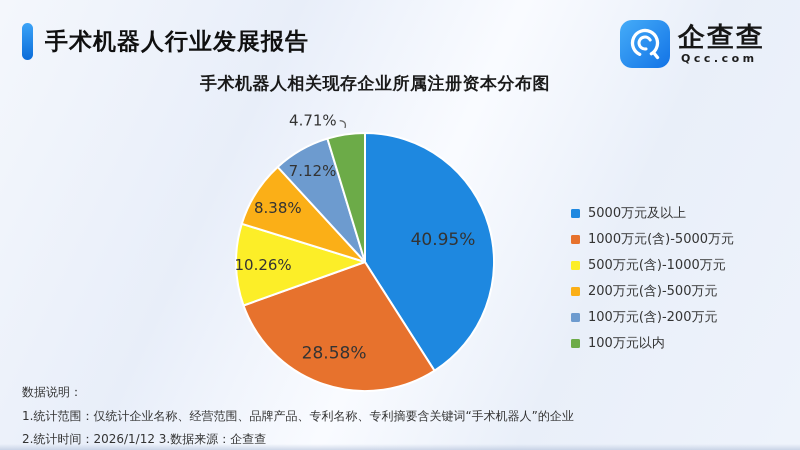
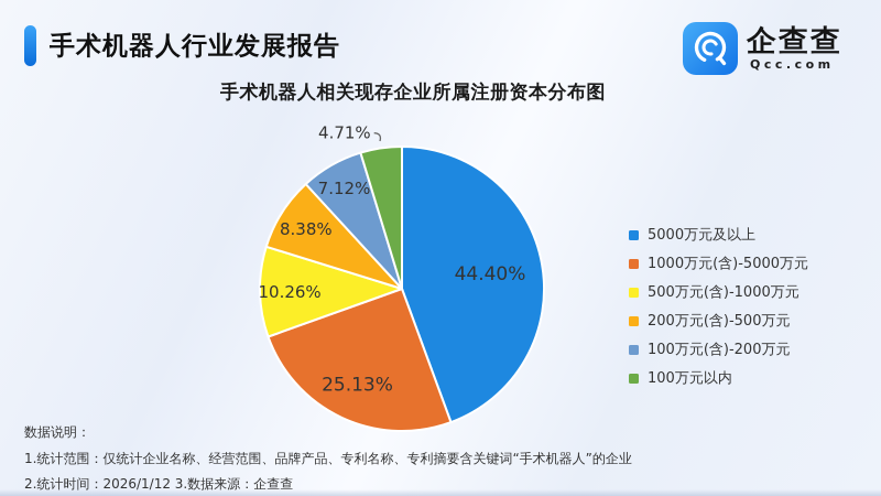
5000万元及以上: 40.95% -> 44.40%
1000万元(含)-5000万元: 28.58% -> 25.13%
